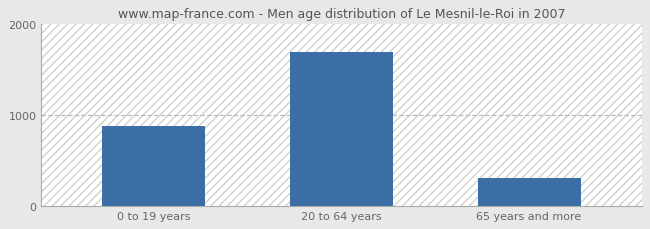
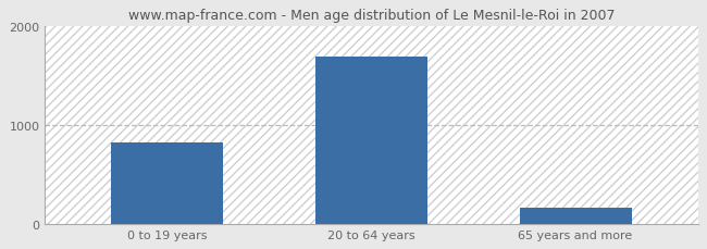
0 to 19 years: 880 -> 820
65 years and more: 310 -> 160
